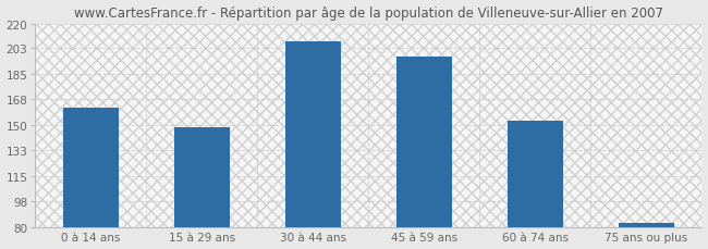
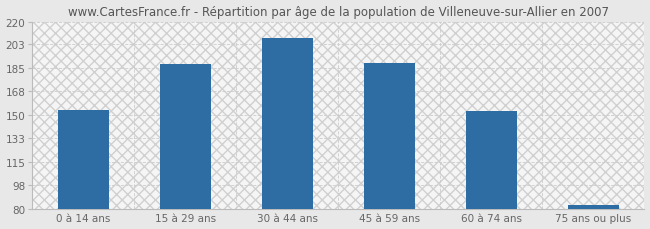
0 à 14 ans: 162 -> 154
15 à 29 ans: 149 -> 188
45 à 59 ans: 197 -> 189
